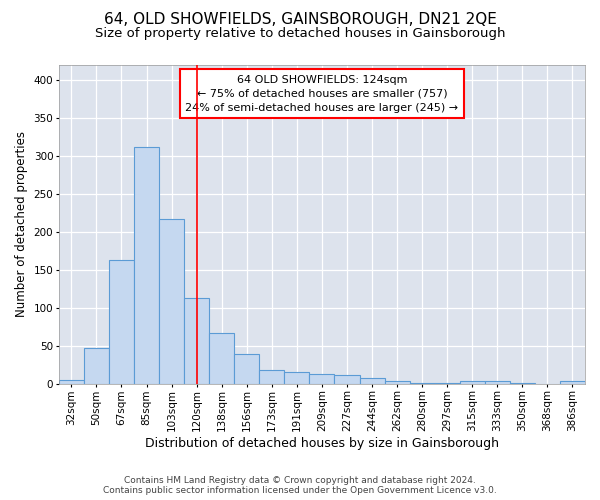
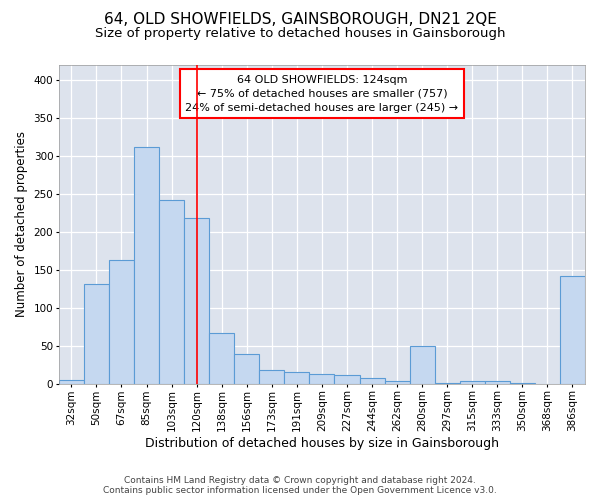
50sqm: 47 -> 132
103sqm: 217 -> 242
120sqm: 113 -> 218
280sqm: 1 -> 50
386sqm: 4 -> 142
